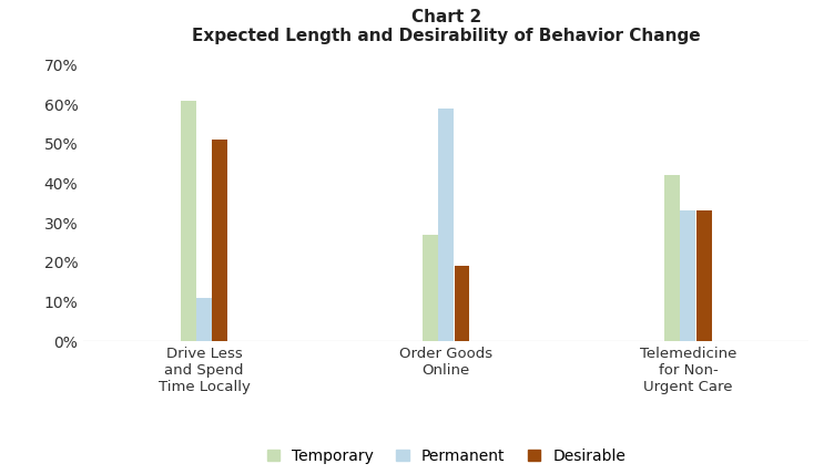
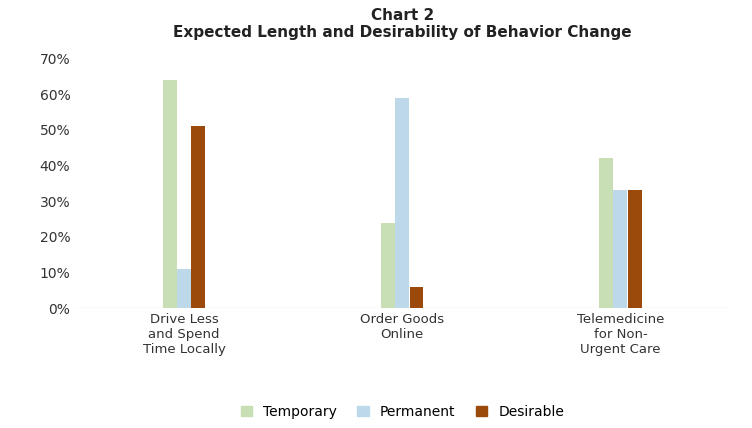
Temporary/Drive Less and Spend Time Locally: 61% -> 64%
Temporary/Order Goods Online: 27% -> 24%
Desirable/Order Goods Online: 19% -> 6%
